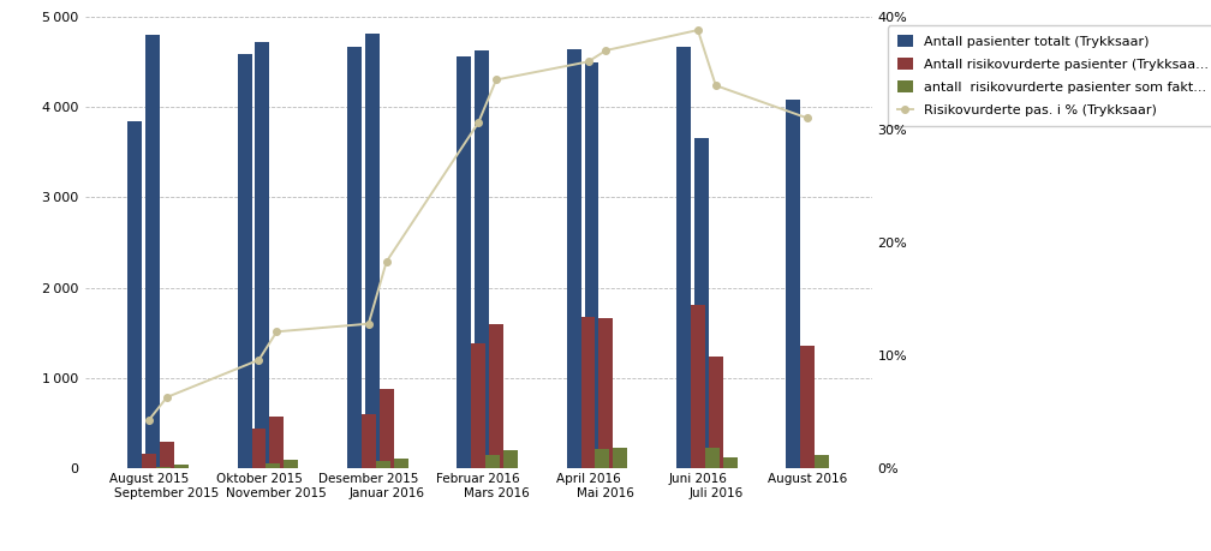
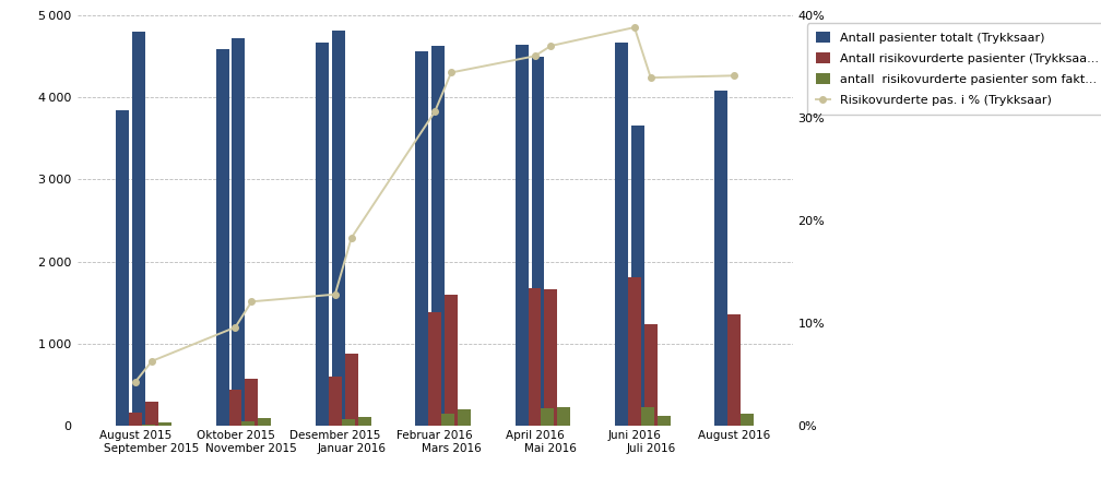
Risikovurderte pas. i % (Trykksaar)/August 2016: 31.0% -> 34.1%
